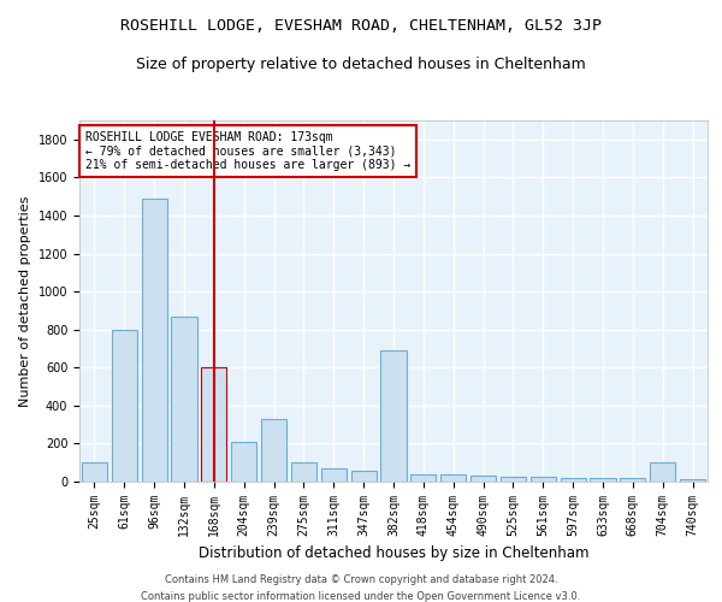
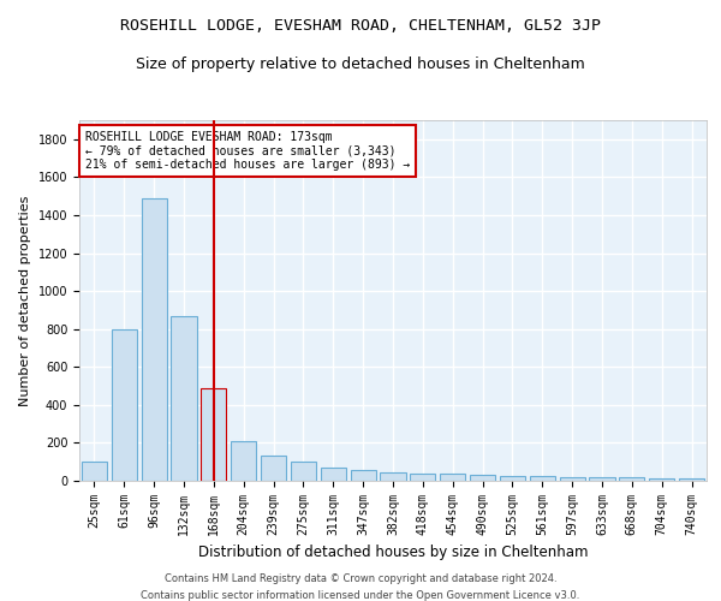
168sqm: 600 -> 490
239sqm: 330 -> 130
382sqm: 690 -> 40
704sqm: 100 -> 20
